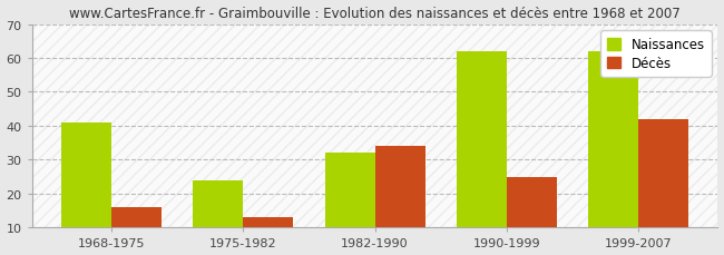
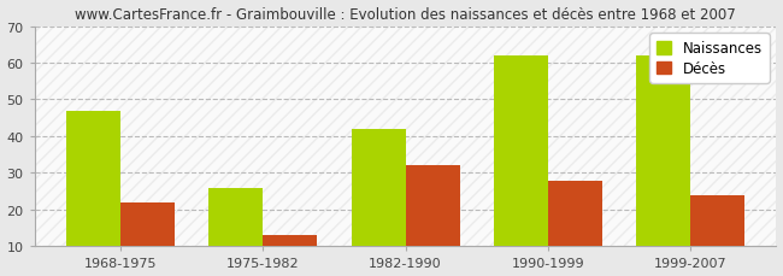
Naissances/1968-1975: 41 -> 47
Décès/1968-1975: 16 -> 22
Naissances/1975-1982: 24 -> 26
Naissances/1982-1990: 32 -> 42
Décès/1982-1990: 34 -> 32
Décès/1990-1999: 25 -> 28
Décès/1999-2007: 42 -> 24
